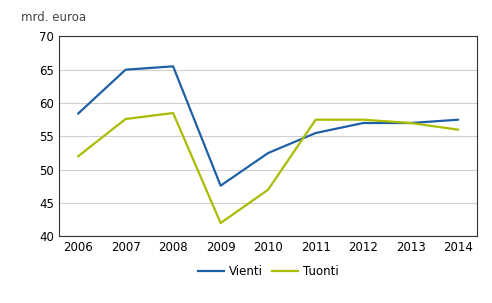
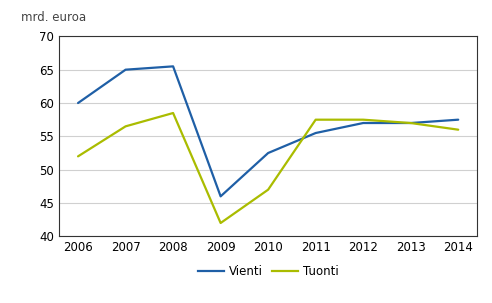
Vienti/2006: 58.4 -> 60.0
Tuonti/2007: 57.6 -> 56.5
Vienti/2009: 47.6 -> 46.0
